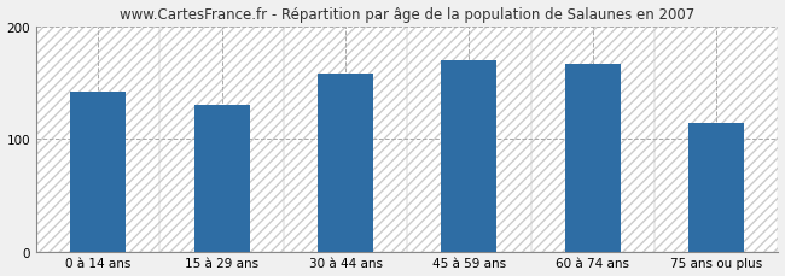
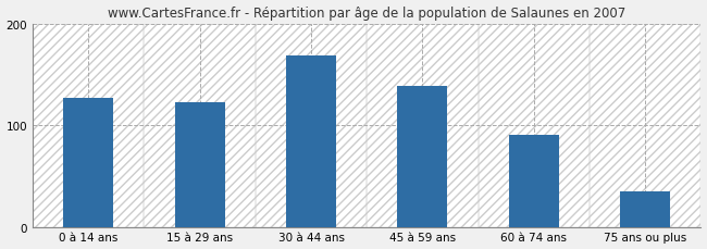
0 à 14 ans: 142 -> 127
15 à 29 ans: 130 -> 122
30 à 44 ans: 158 -> 168
45 à 59 ans: 170 -> 138
60 à 74 ans: 166 -> 90
75 ans ou plus: 114 -> 35
